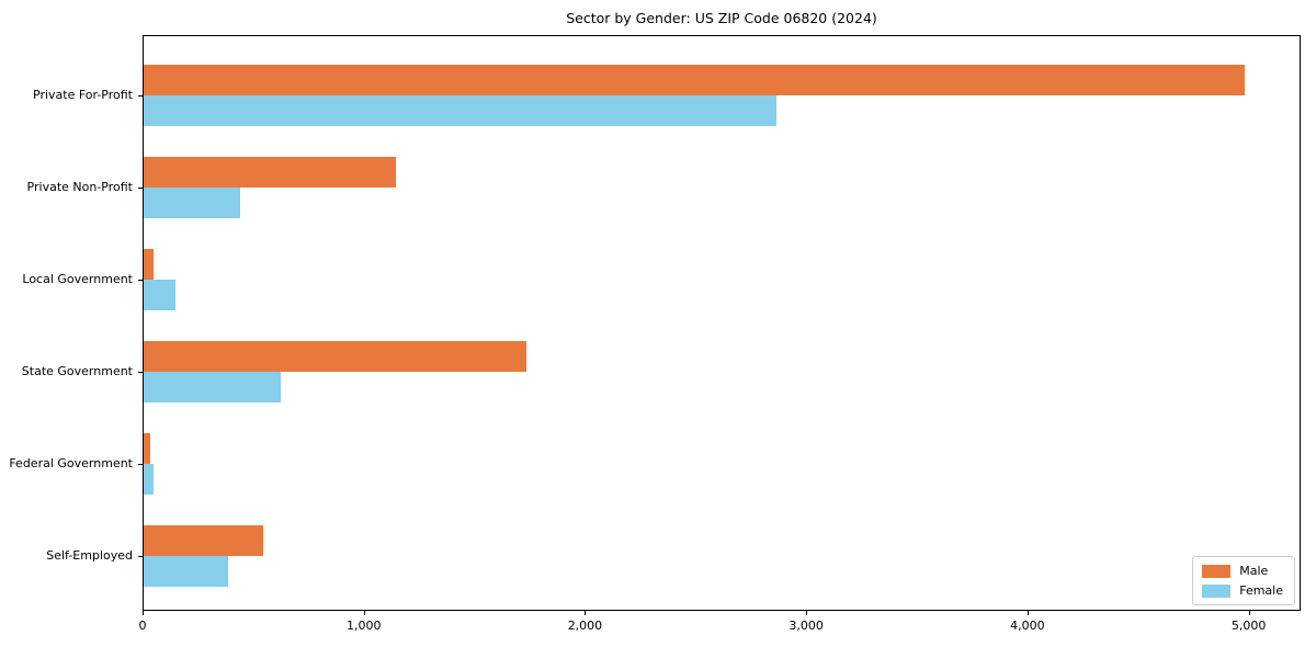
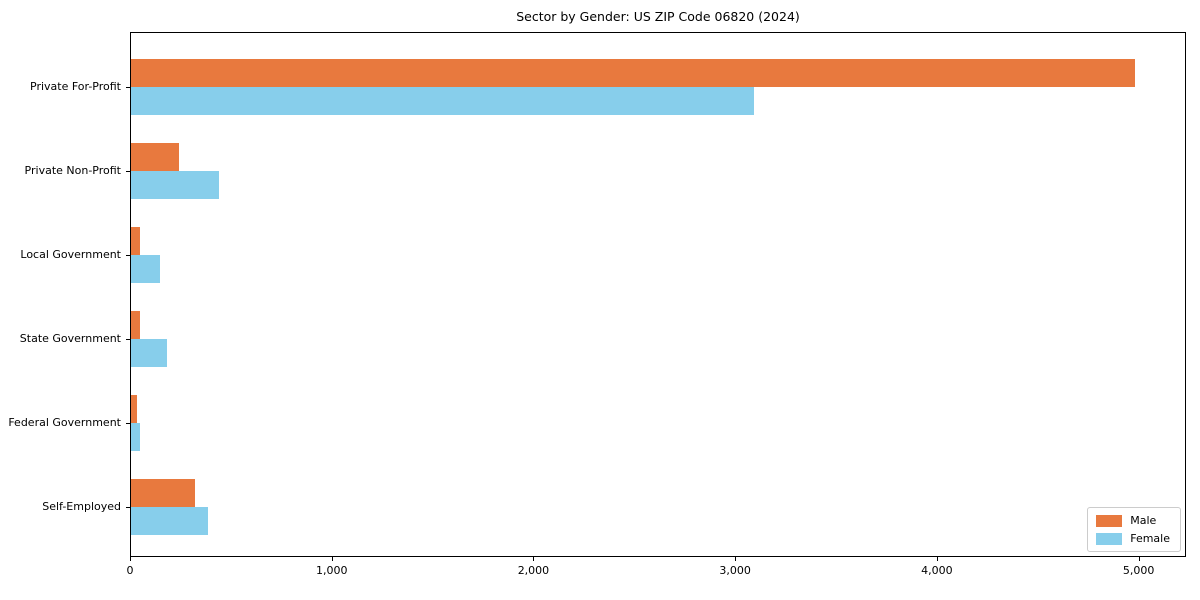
Female/Private For-Profit: 2860 -> 3090
Male/Private Non-Profit: 1140 -> 240
Male/State Government: 1730 -> 40
Female/State Government: 620 -> 180
Male/Self-Employed: 540 -> 320
